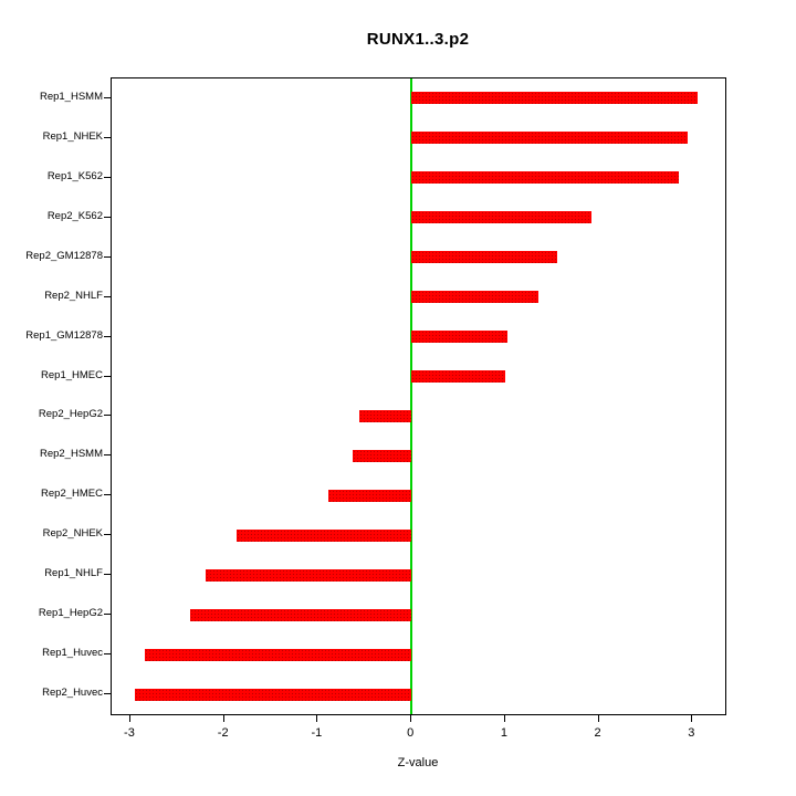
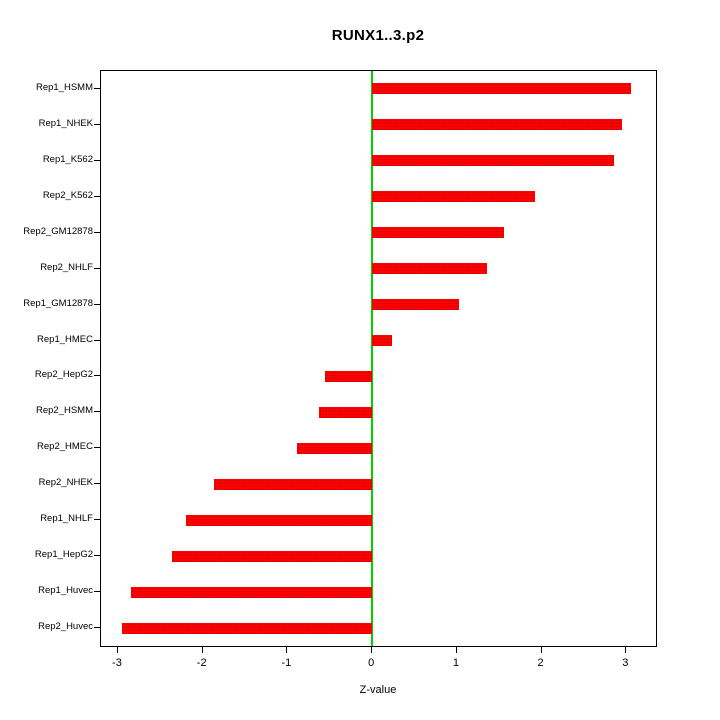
Rep1_HMEC: 1.0 -> 0.2
